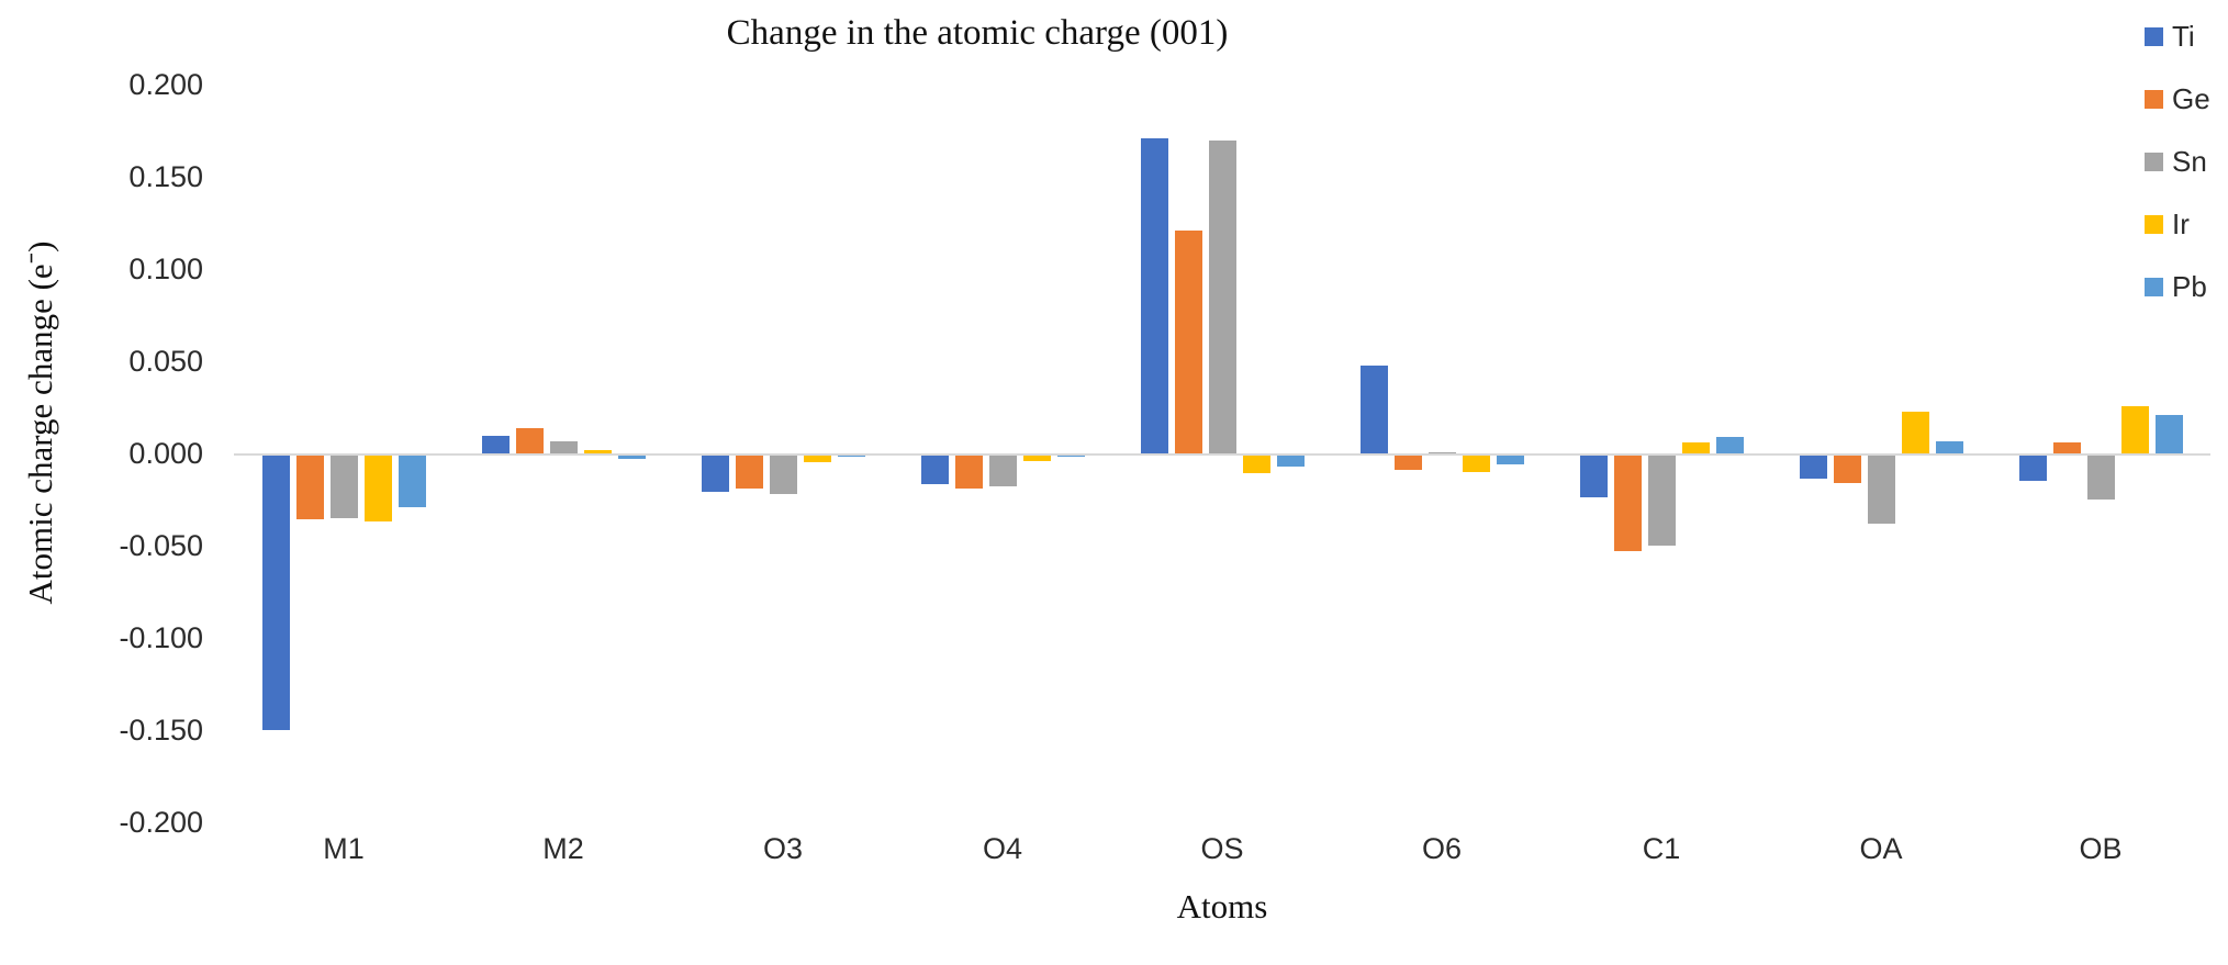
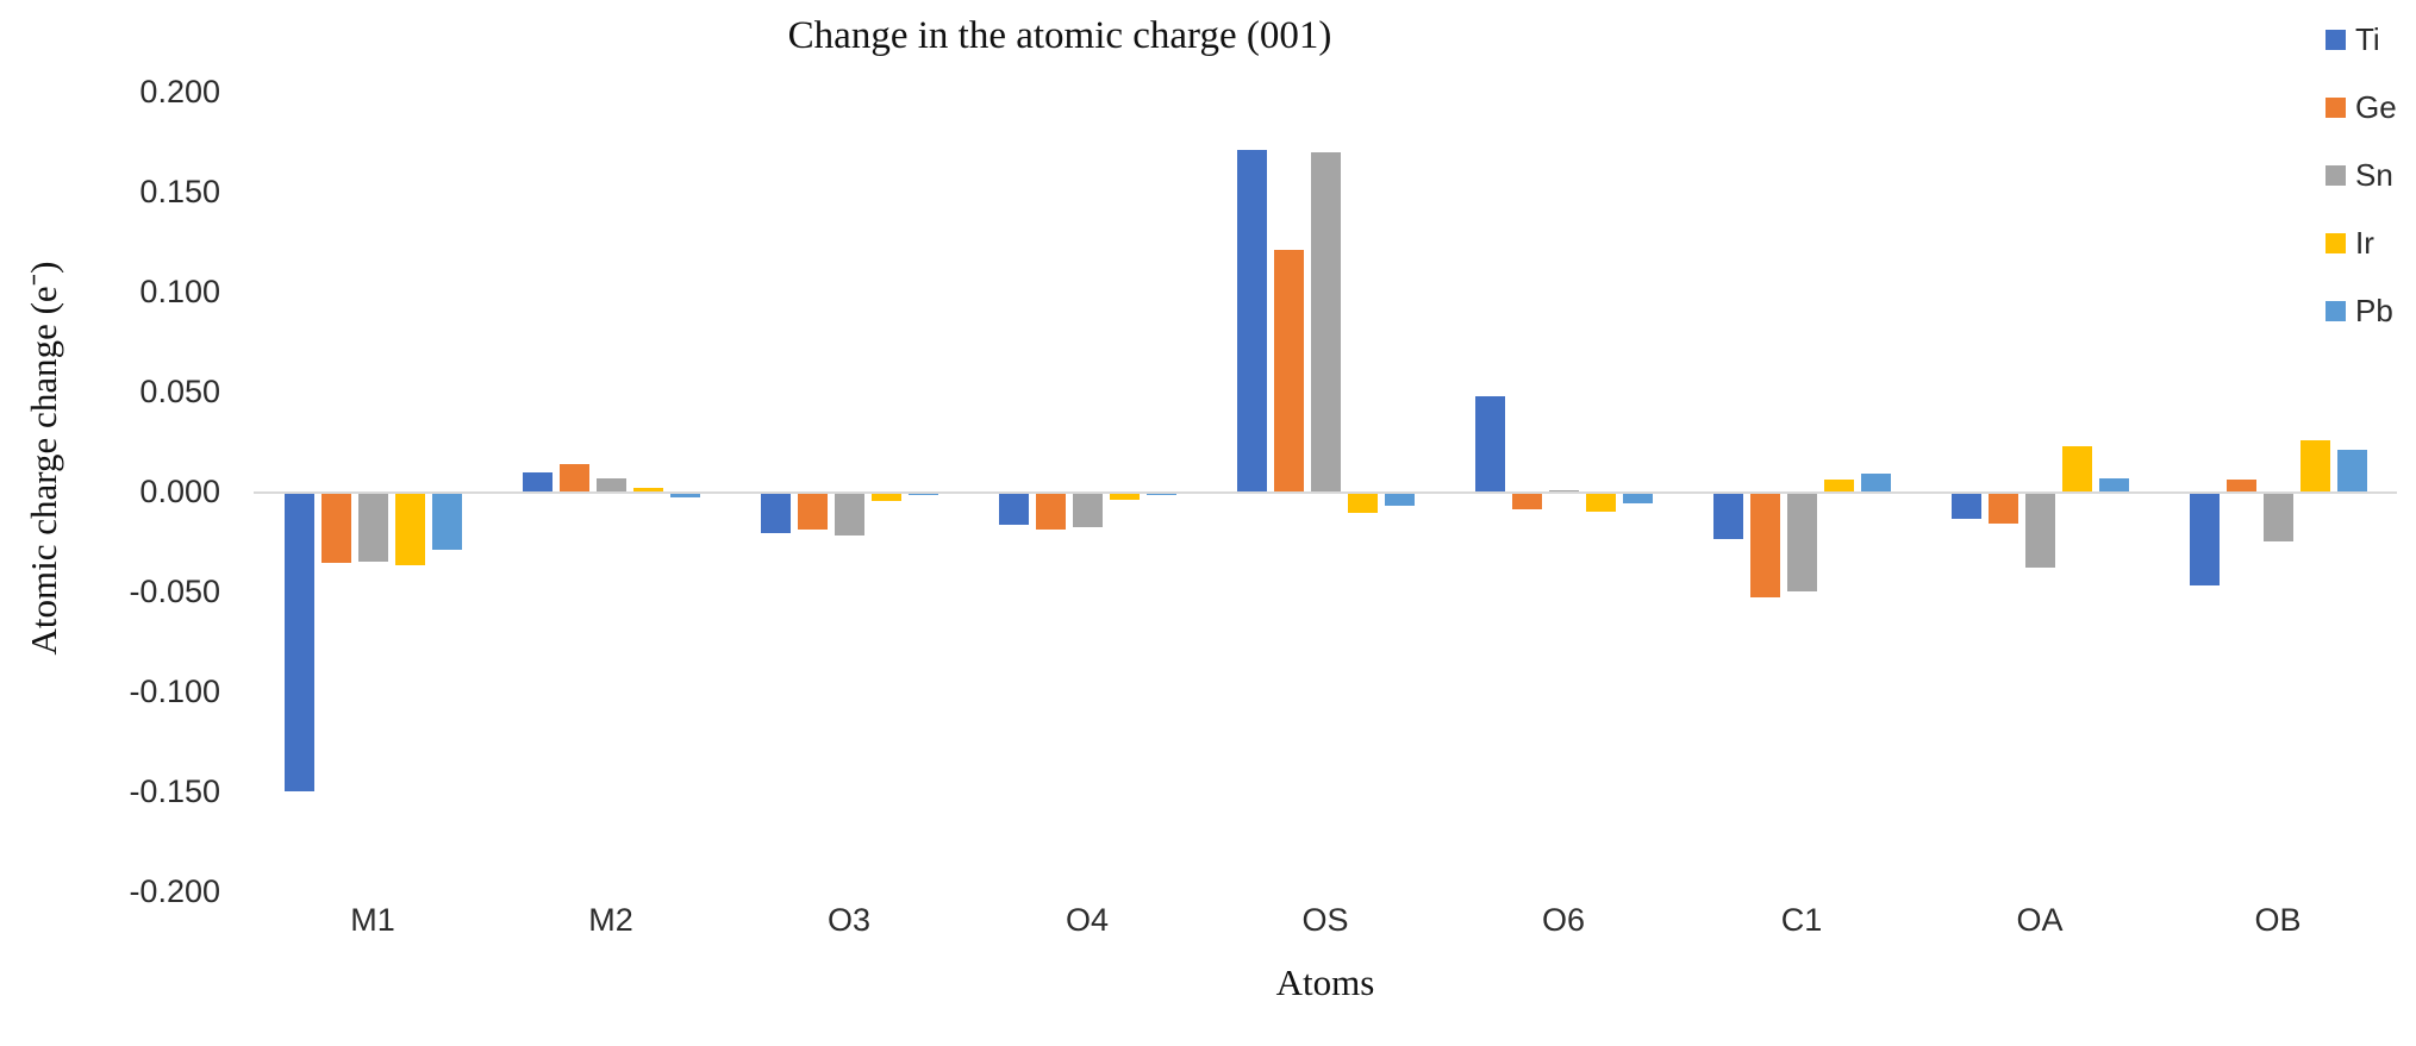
Ti/OB: -0.014 -> -0.046
